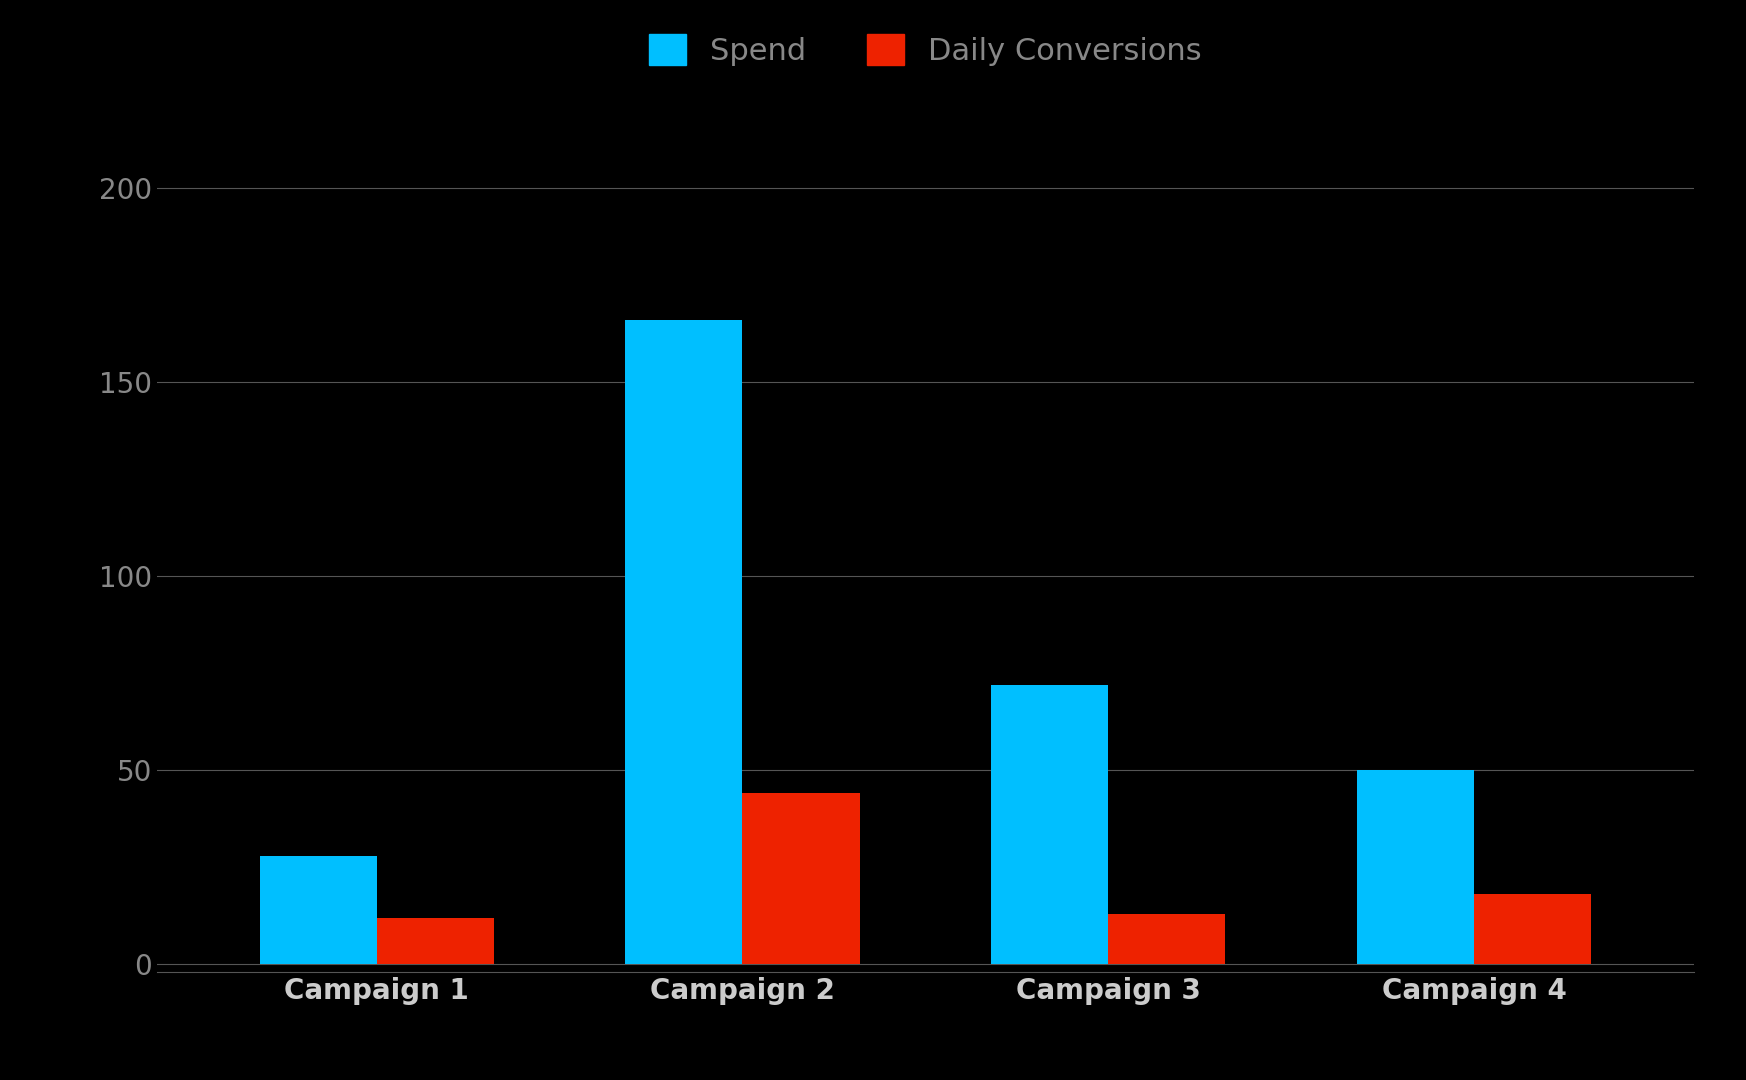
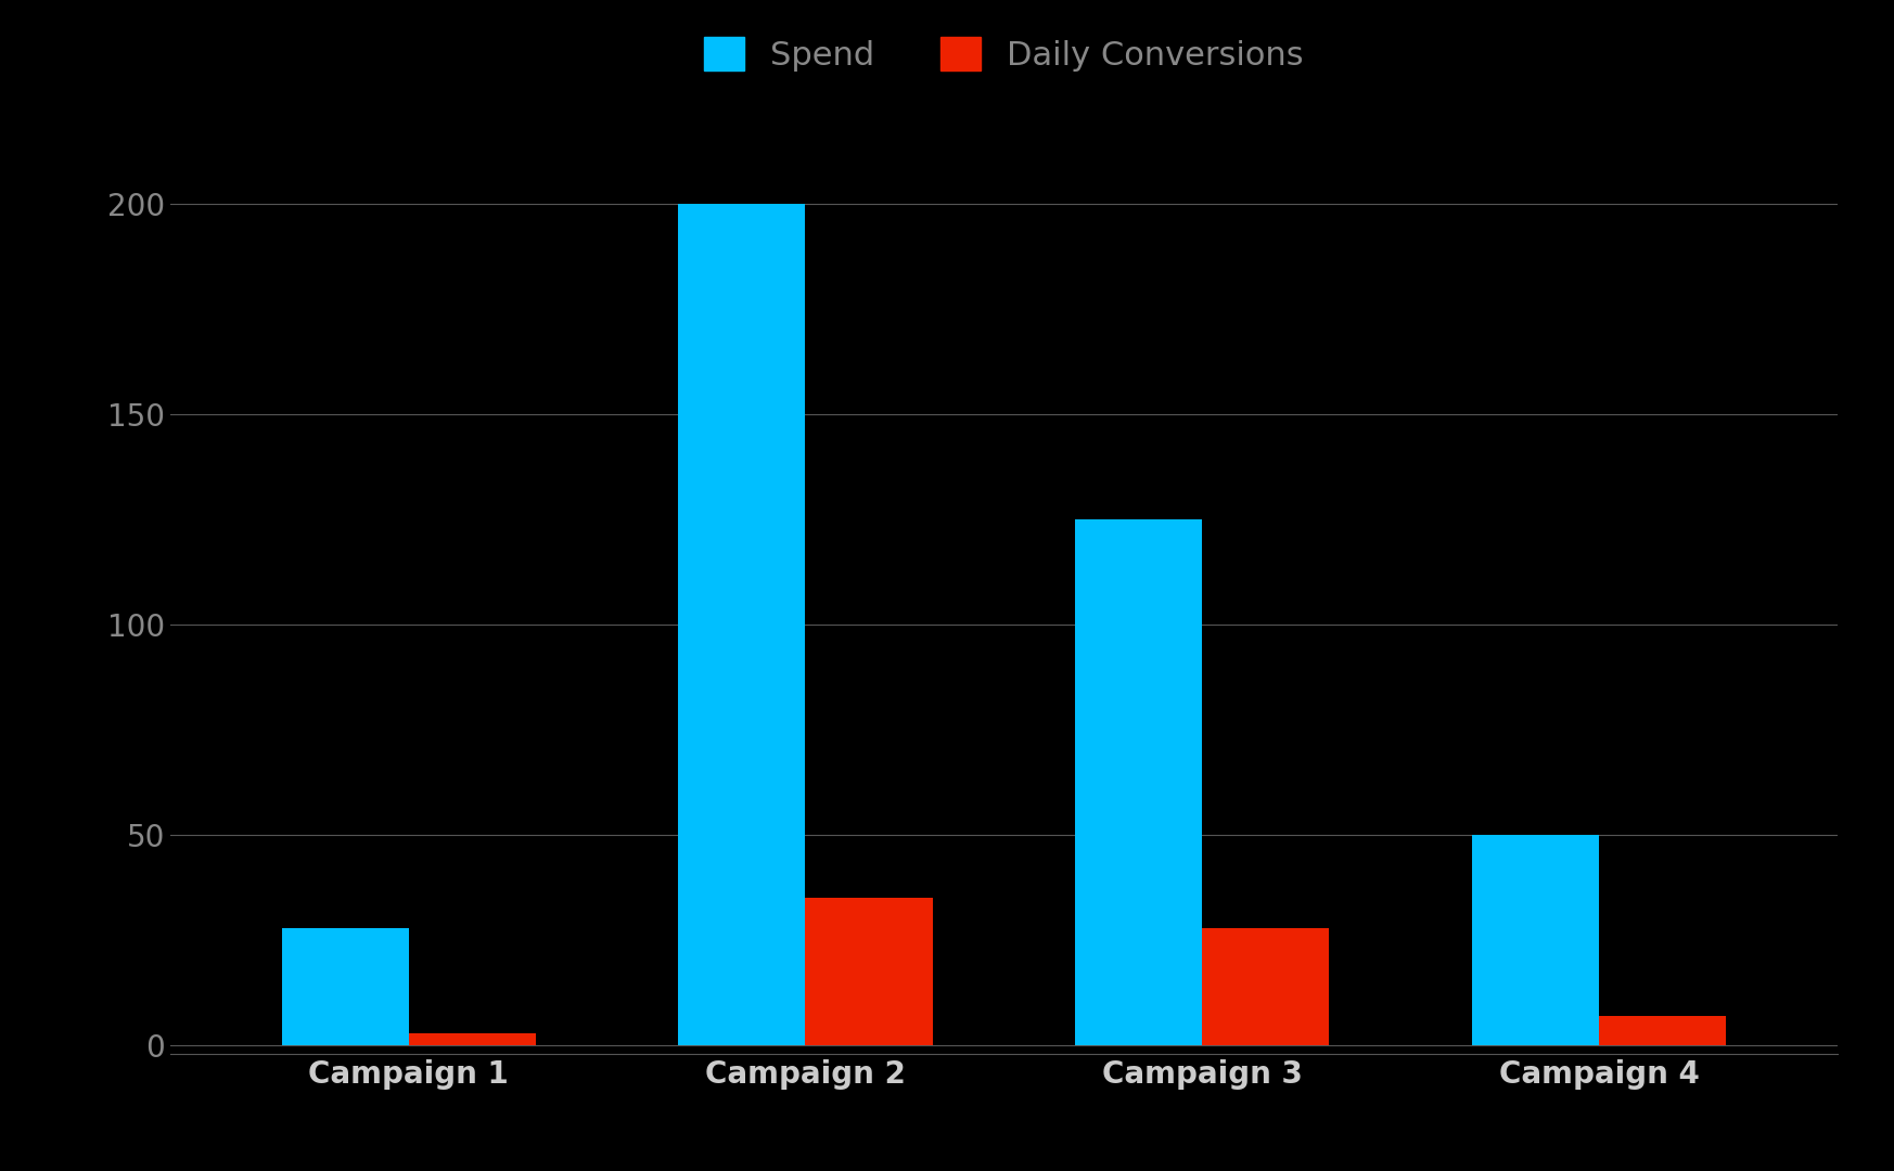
Daily Conversions/Campaign 1: 12 -> 3
Spend/Campaign 2: 166 -> 200
Daily Conversions/Campaign 2: 44 -> 35
Spend/Campaign 3: 72 -> 125
Daily Conversions/Campaign 3: 13 -> 28
Daily Conversions/Campaign 4: 18 -> 7
